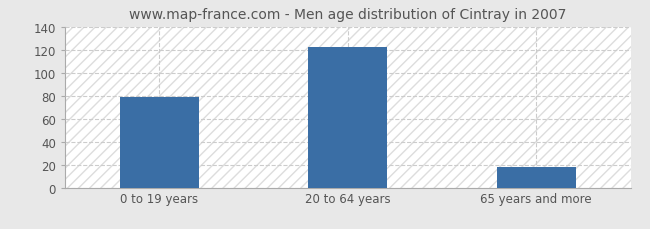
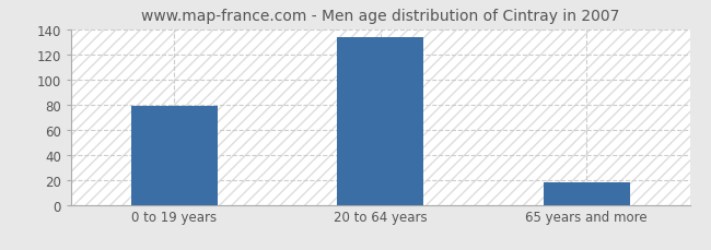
20 to 64 years: 122 -> 134
